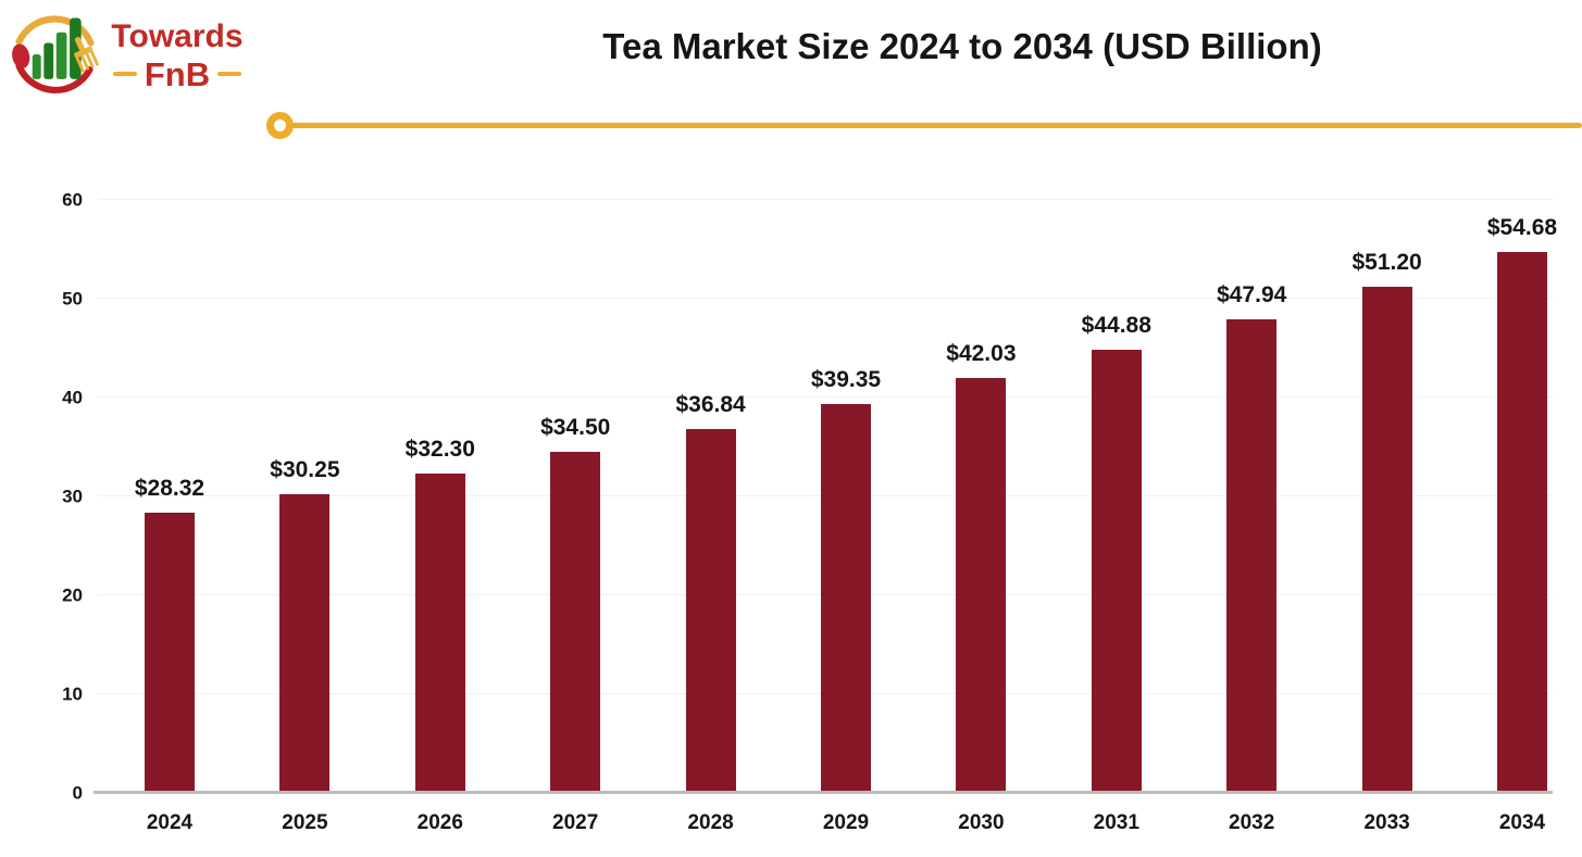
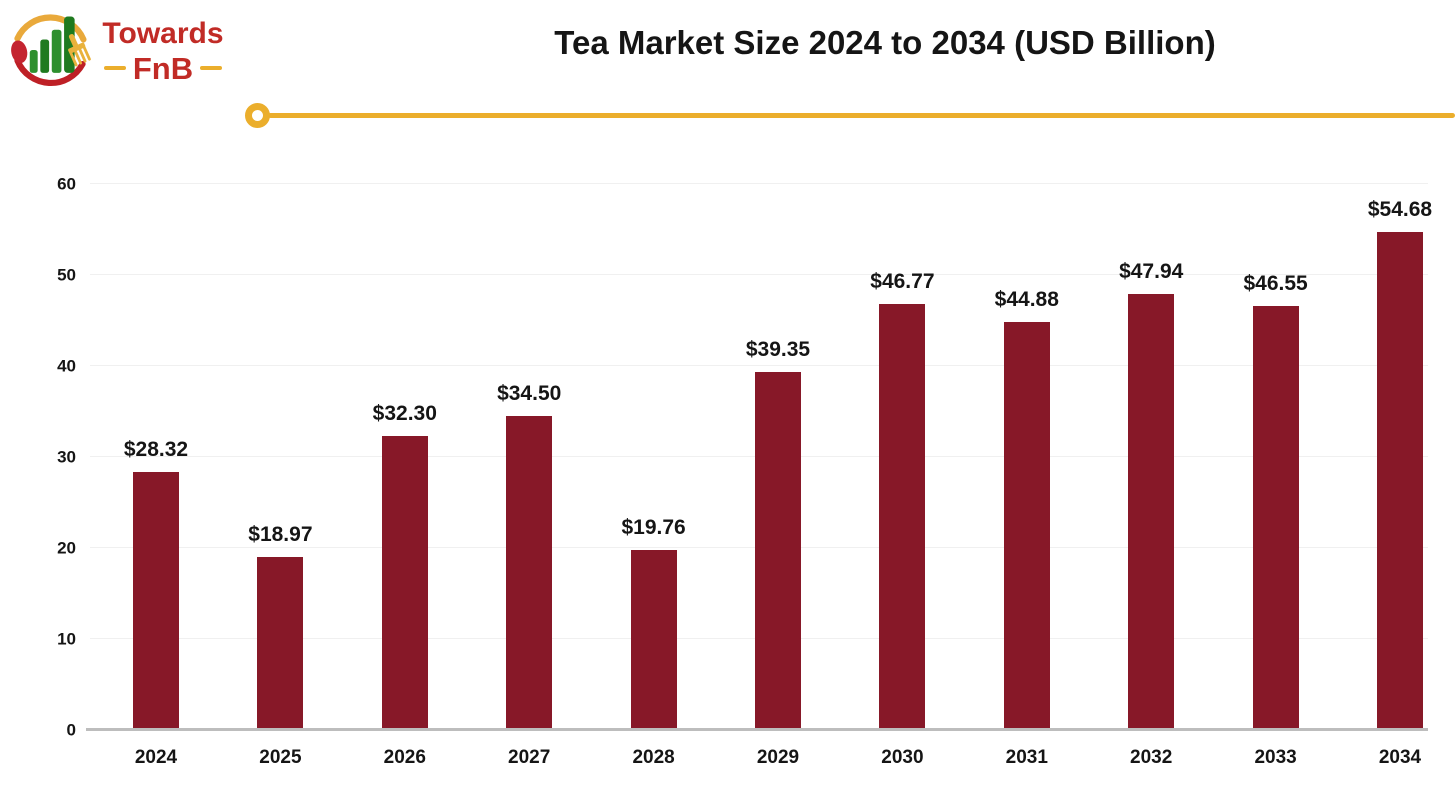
2025: $30.25 -> $18.97
2028: $36.84 -> $19.76
2030: $42.03 -> $46.77
2033: $51.20 -> $46.55
